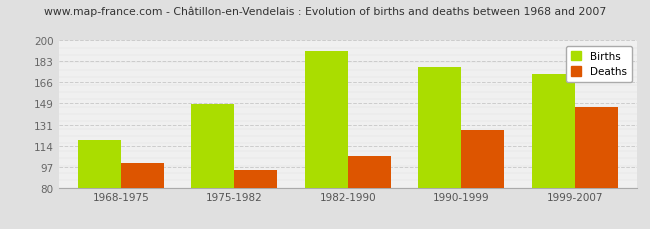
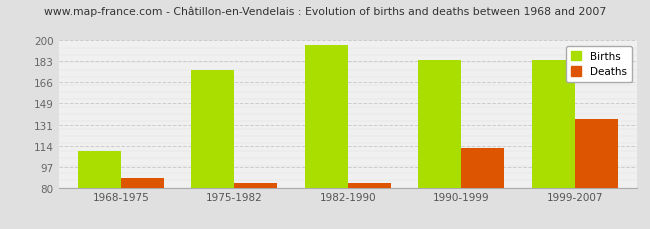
Births/1968-1975: 119 -> 110
Deaths/1968-1975: 100 -> 88
Births/1975-1982: 148 -> 176
Deaths/1975-1982: 94 -> 84
Births/1982-1990: 191 -> 196
Deaths/1982-1990: 106 -> 84
Births/1990-1999: 178 -> 184
Deaths/1990-1999: 127 -> 112
Births/1999-2007: 173 -> 184
Deaths/1999-2007: 146 -> 136
